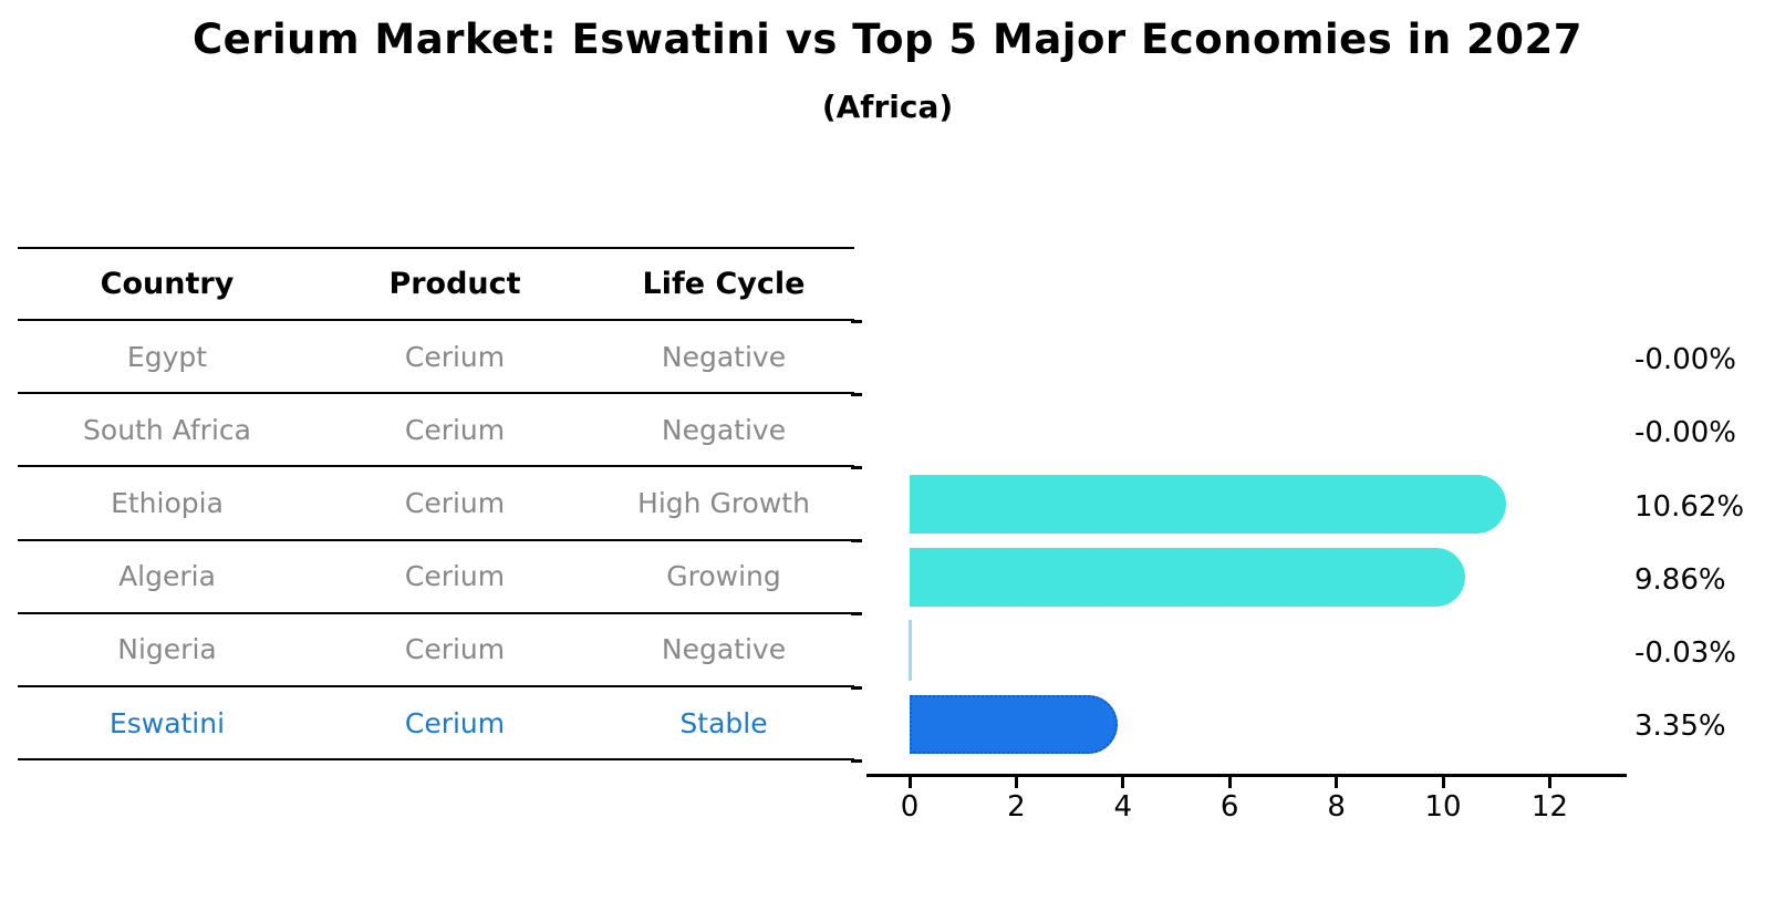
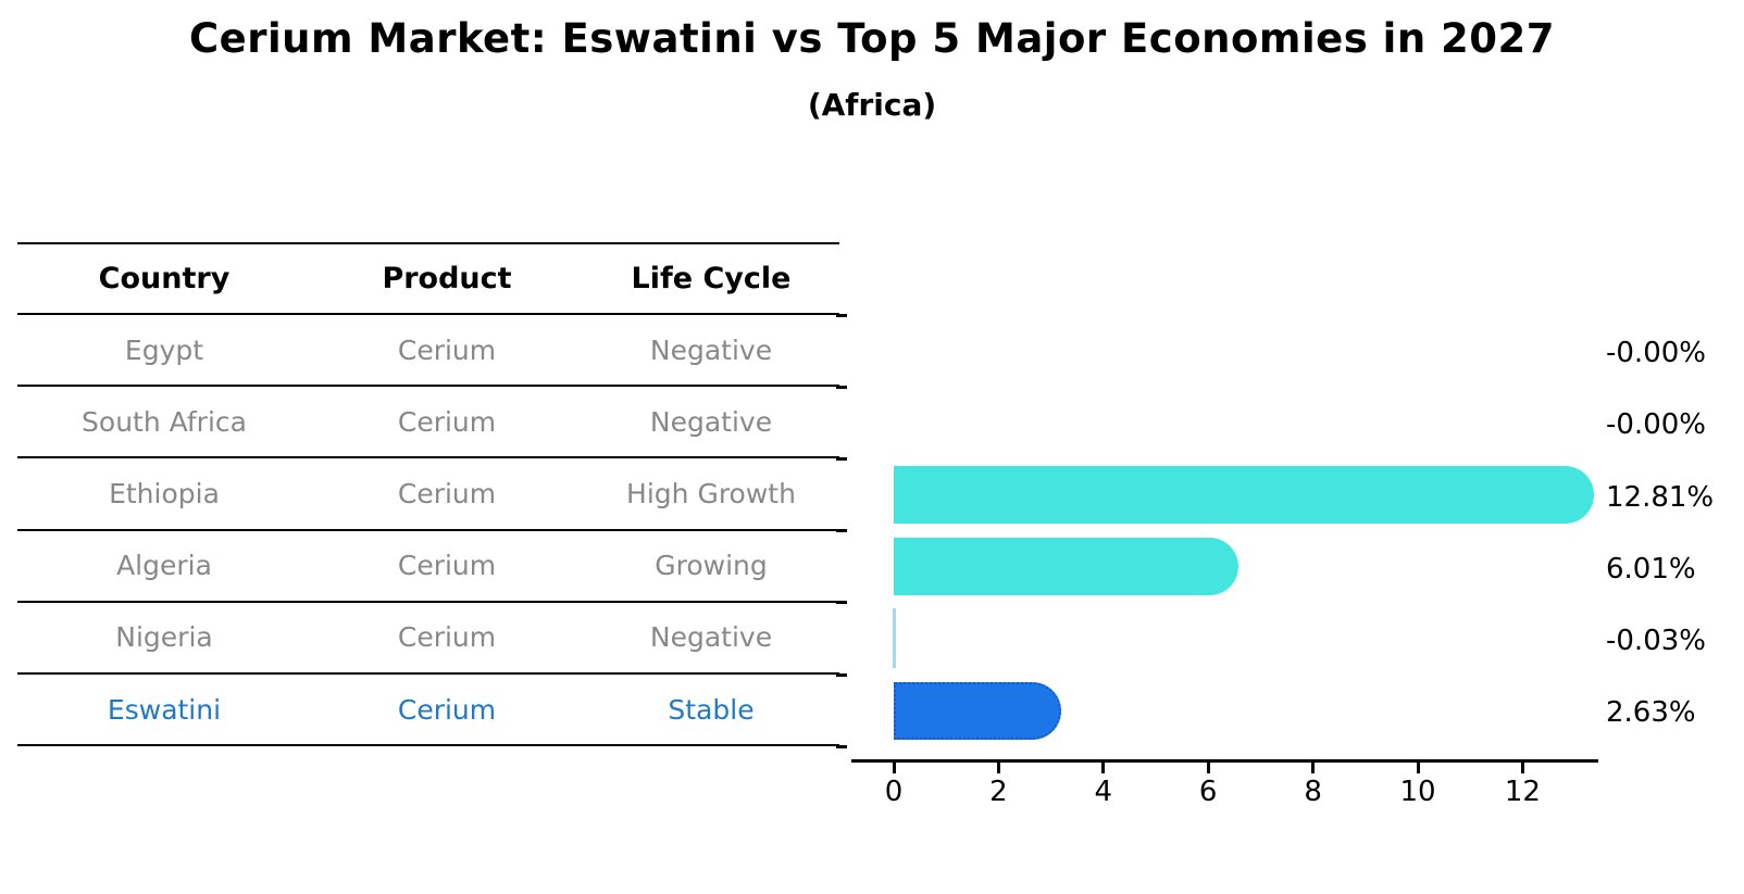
Ethiopia: 10.62% -> 12.81%
Algeria: 9.86% -> 6.01%
Eswatini: 3.35% -> 2.63%
